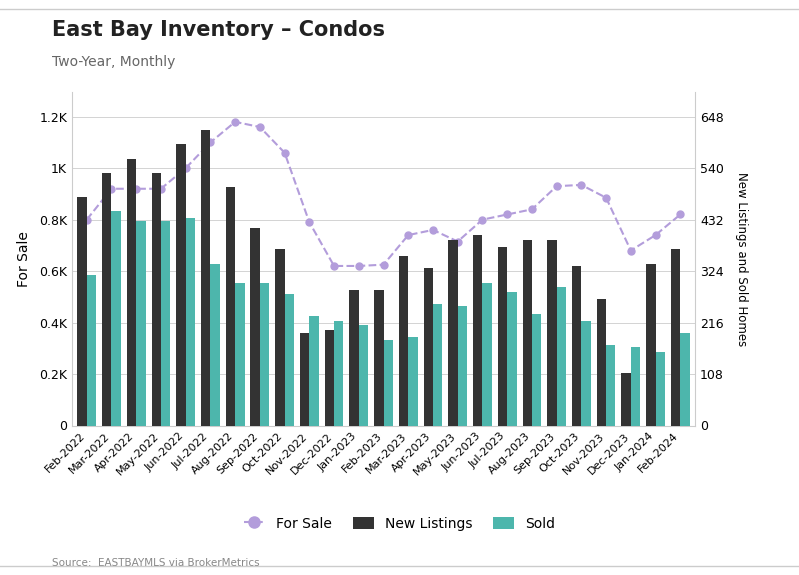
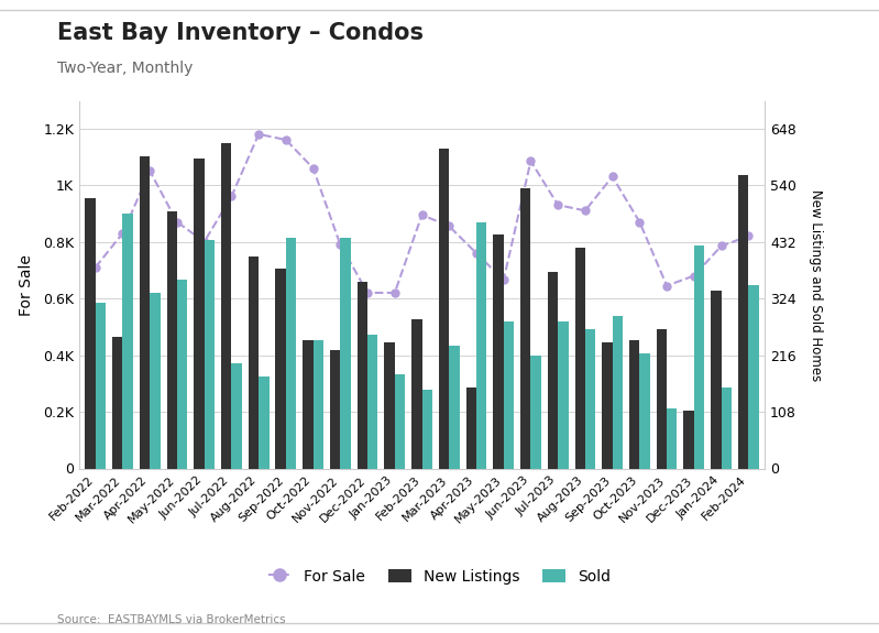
New Listings/Feb-2022: 480 -> 515
For Sale/Feb-2022: 0.800K -> 0.710K
New Listings/Mar-2022: 530 -> 250
For Sale/Mar-2022: 0.920K -> 0.830K
Sold/Mar-2022: 450 -> 485
New Listings/Apr-2022: 560 -> 595
For Sale/Apr-2022: 0.920K -> 1.050K
Sold/Apr-2022: 430 -> 335
New Listings/May-2022: 530 -> 490
For Sale/May-2022: 0.920K -> 0.870K
Sold/May-2022: 430 -> 360
For Sale/Jun-2022: 1.000K -> 0.800K
For Sale/Jul-2022: 1.100K -> 0.960K
Sold/Jul-2022: 340 -> 200
New Listings/Aug-2022: 500 -> 405
Sold/Aug-2022: 300 -> 175
New Listings/Sep-2022: 415 -> 380
Sold/Sep-2022: 300 -> 440
New Listings/Oct-2022: 370 -> 245
Sold/Oct-2022: 275 -> 245
New Listings/Nov-2022: 195 -> 225
Sold/Nov-2022: 230 -> 440
New Listings/Dec-2022: 200 -> 355
Sold/Dec-2022: 220 -> 255
New Listings/Jan-2023: 285 -> 240
Sold/Jan-2023: 210 -> 180
For Sale/Feb-2023: 0.625K -> 0.895K
Sold/Feb-2023: 180 -> 150
New Listings/Mar-2023: 355 -> 610
For Sale/Mar-2023: 0.740K -> 0.855K
Sold/Mar-2023: 185 -> 235
New Listings/Apr-2023: 330 -> 155
Sold/Apr-2023: 255 -> 470
New Listings/May-2023: 390 -> 445
For Sale/May-2023: 0.715K -> 0.665K
Sold/May-2023: 250 -> 280
New Listings/Jun-2023: 400 -> 535
For Sale/Jun-2023: 0.800K -> 1.085K
Sold/Jun-2023: 300 -> 215
For Sale/Jul-2023: 0.820K -> 0.930K
New Listings/Aug-2023: 390 -> 420
For Sale/Aug-2023: 0.840K -> 0.910K
Sold/Aug-2023: 235 -> 265
New Listings/Sep-2023: 390 -> 240
For Sale/Sep-2023: 0.930K -> 1.030K
New Listings/Oct-2023: 335 -> 245
For Sale/Oct-2023: 0.935K -> 0.870K
For Sale/Nov-2023: 0.885K -> 0.645K
Sold/Nov-2023: 170 -> 115
Sold/Dec-2023: 165 -> 425
For Sale/Jan-2024: 0.740K -> 0.785K
New Listings/Feb-2024: 370 -> 560
Sold/Feb-2024: 195 -> 350
